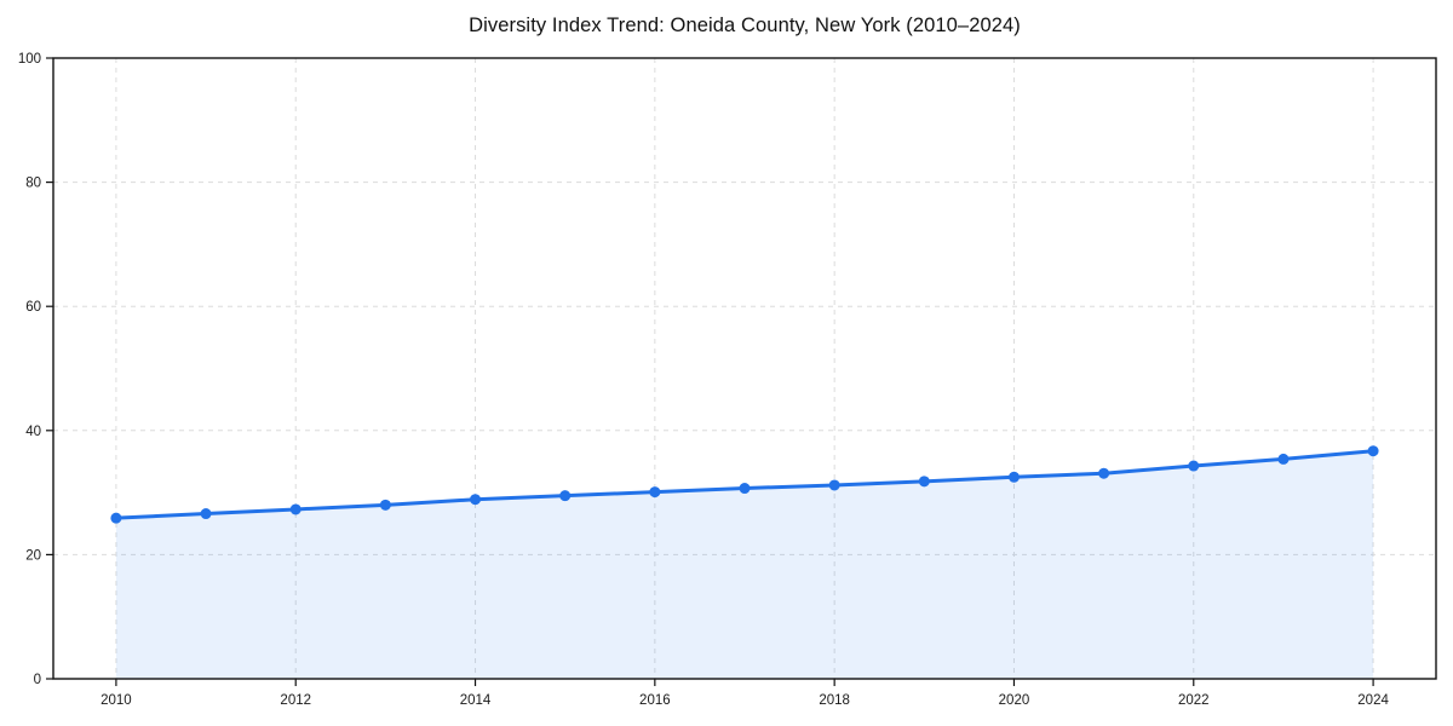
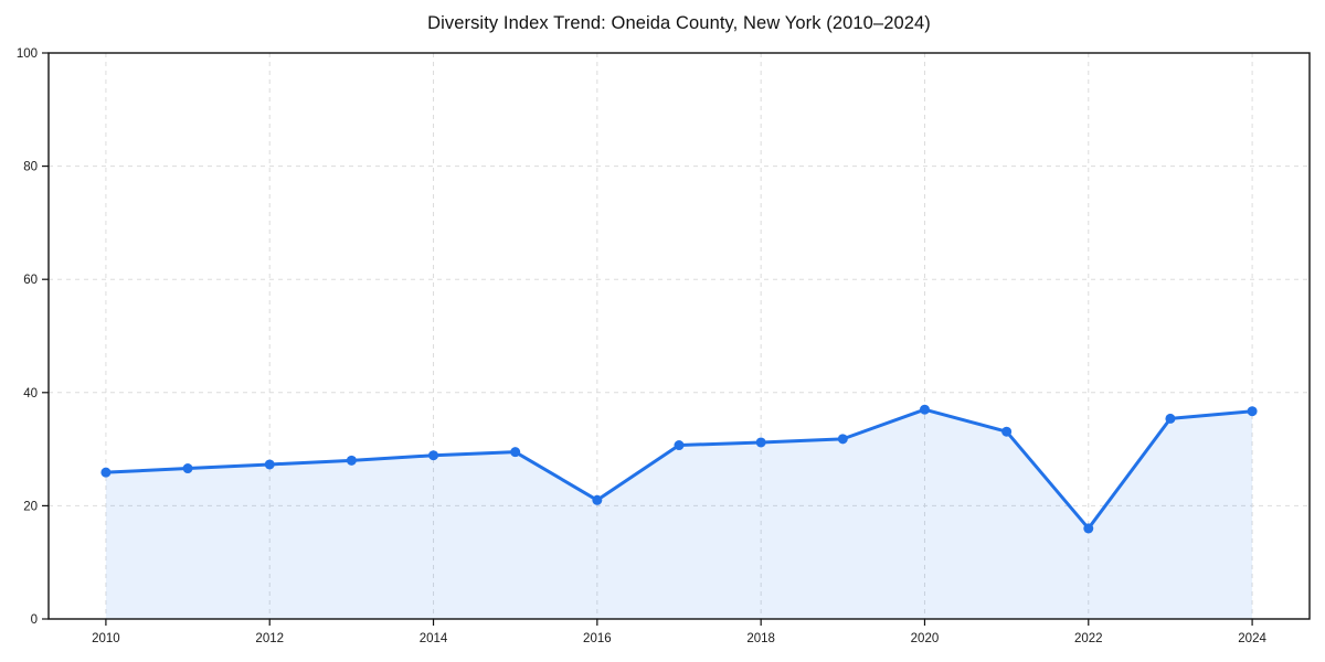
2016: 30 -> 21
2020: 32 -> 37
2022: 34 -> 16
